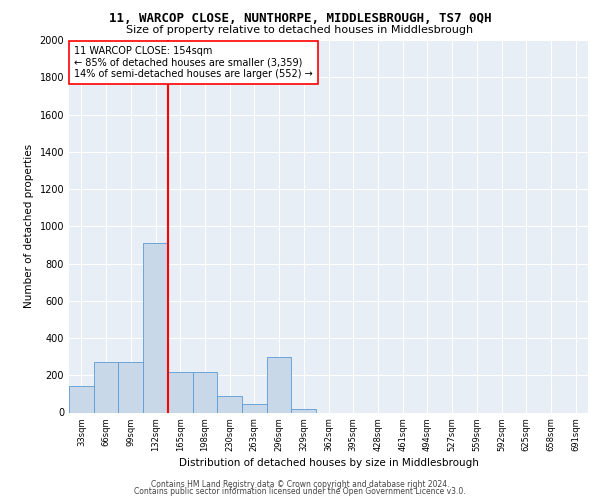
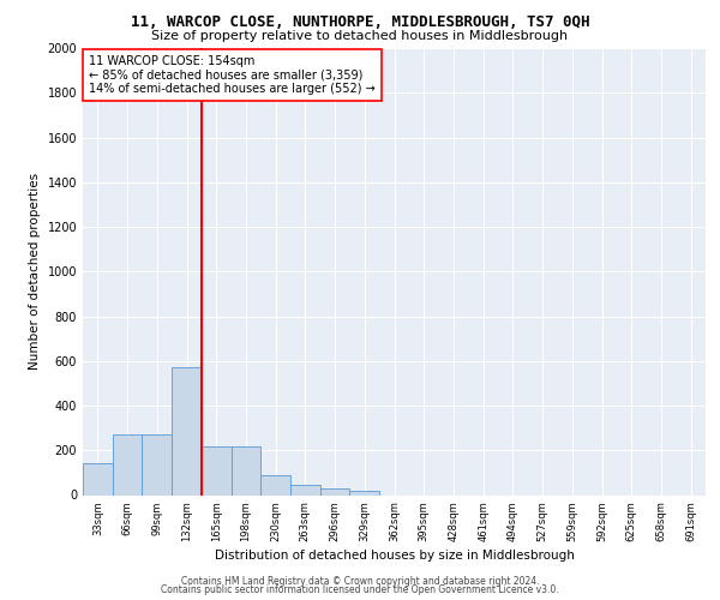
132sqm: 910 -> 570
296sqm: 300 -> 30
